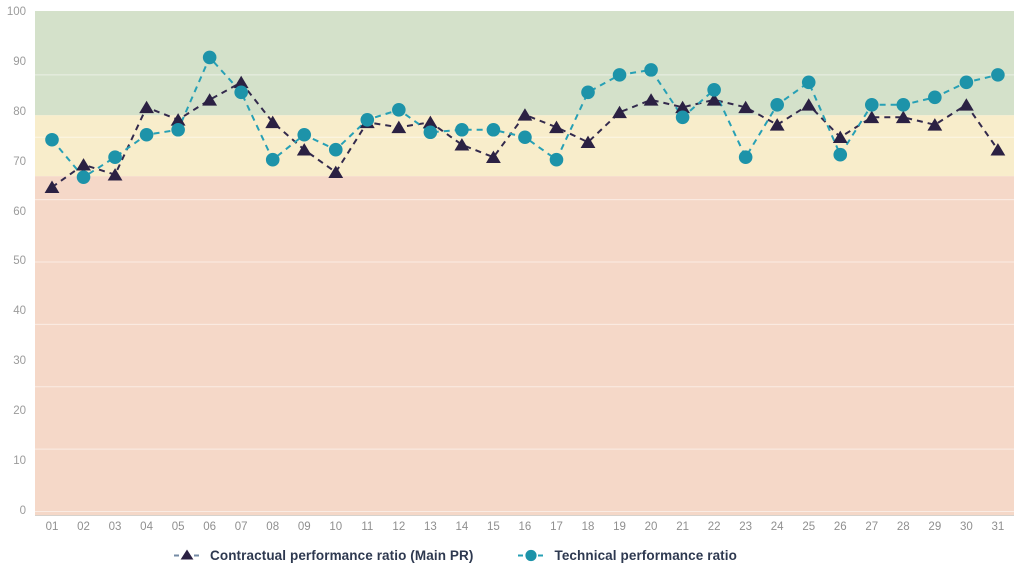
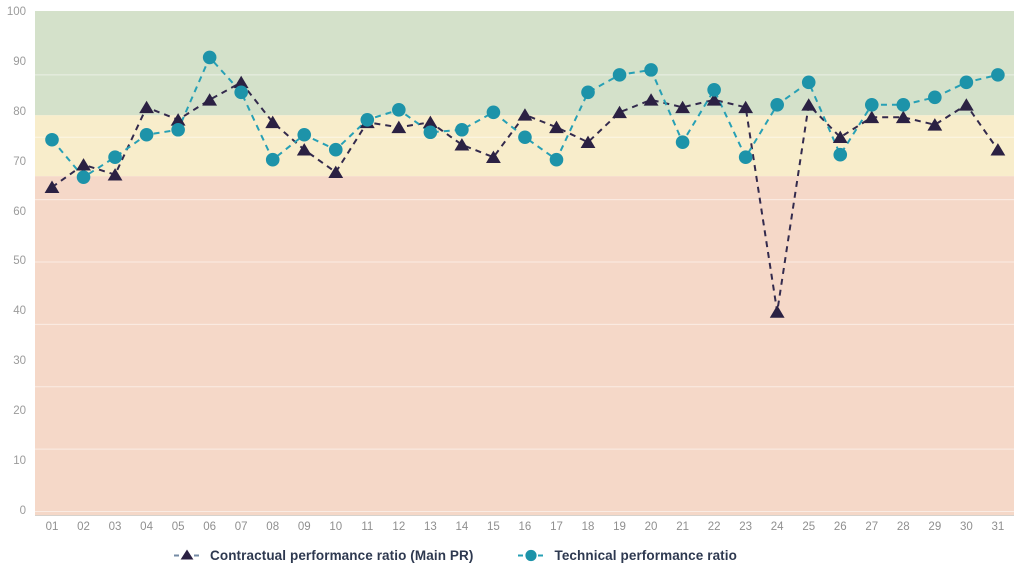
Technical performance ratio/15: 76 -> 80
Technical performance ratio/21: 79 -> 74
Contractual performance ratio (Main PR)/24: 78 -> 40
